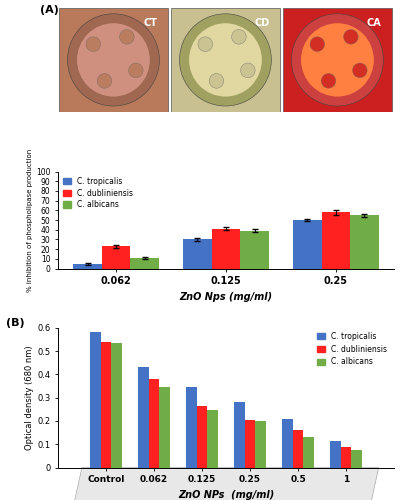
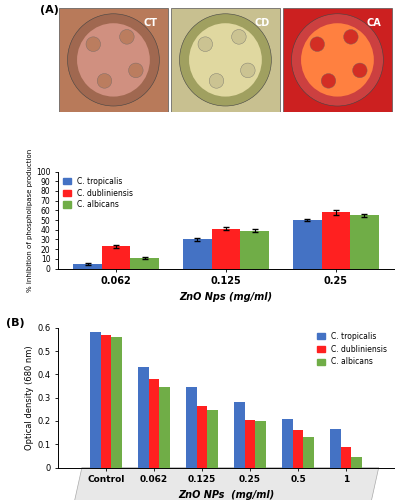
C. dubliniensis/Control: 0.540 -> 0.570
C. albicans/Control: 0.535 -> 0.560
C. tropicalis/1: 0.115 -> 0.165
C. albicans/1: 0.075 -> 0.045
